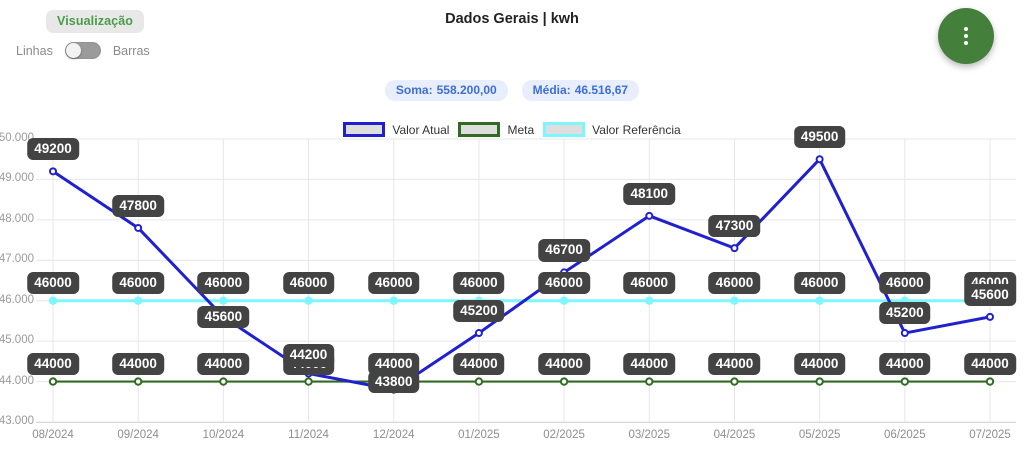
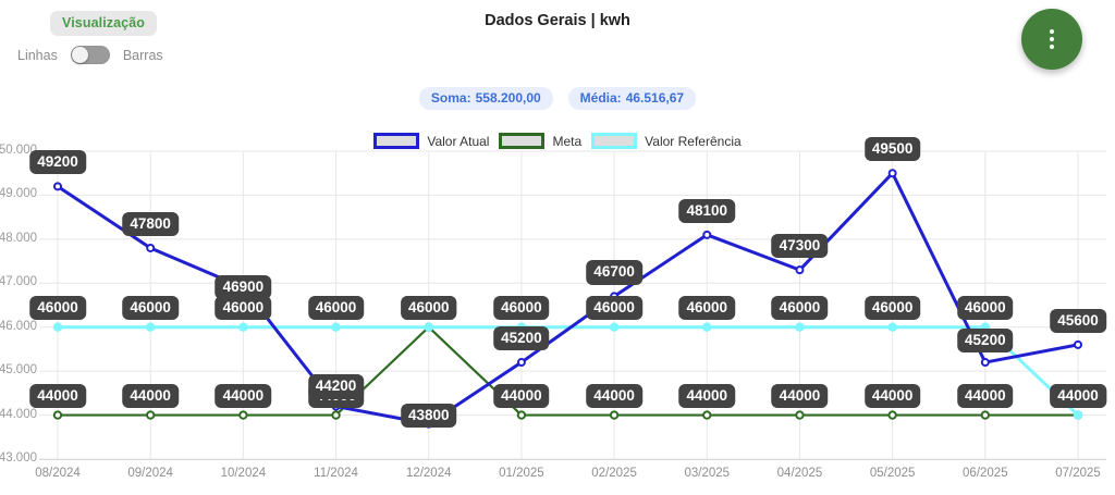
Valor Atual/10/2024: 45600 -> 46900
Meta/12/2024: 44000 -> 46000
Valor Referência/07/2025: 46000 -> 44000
